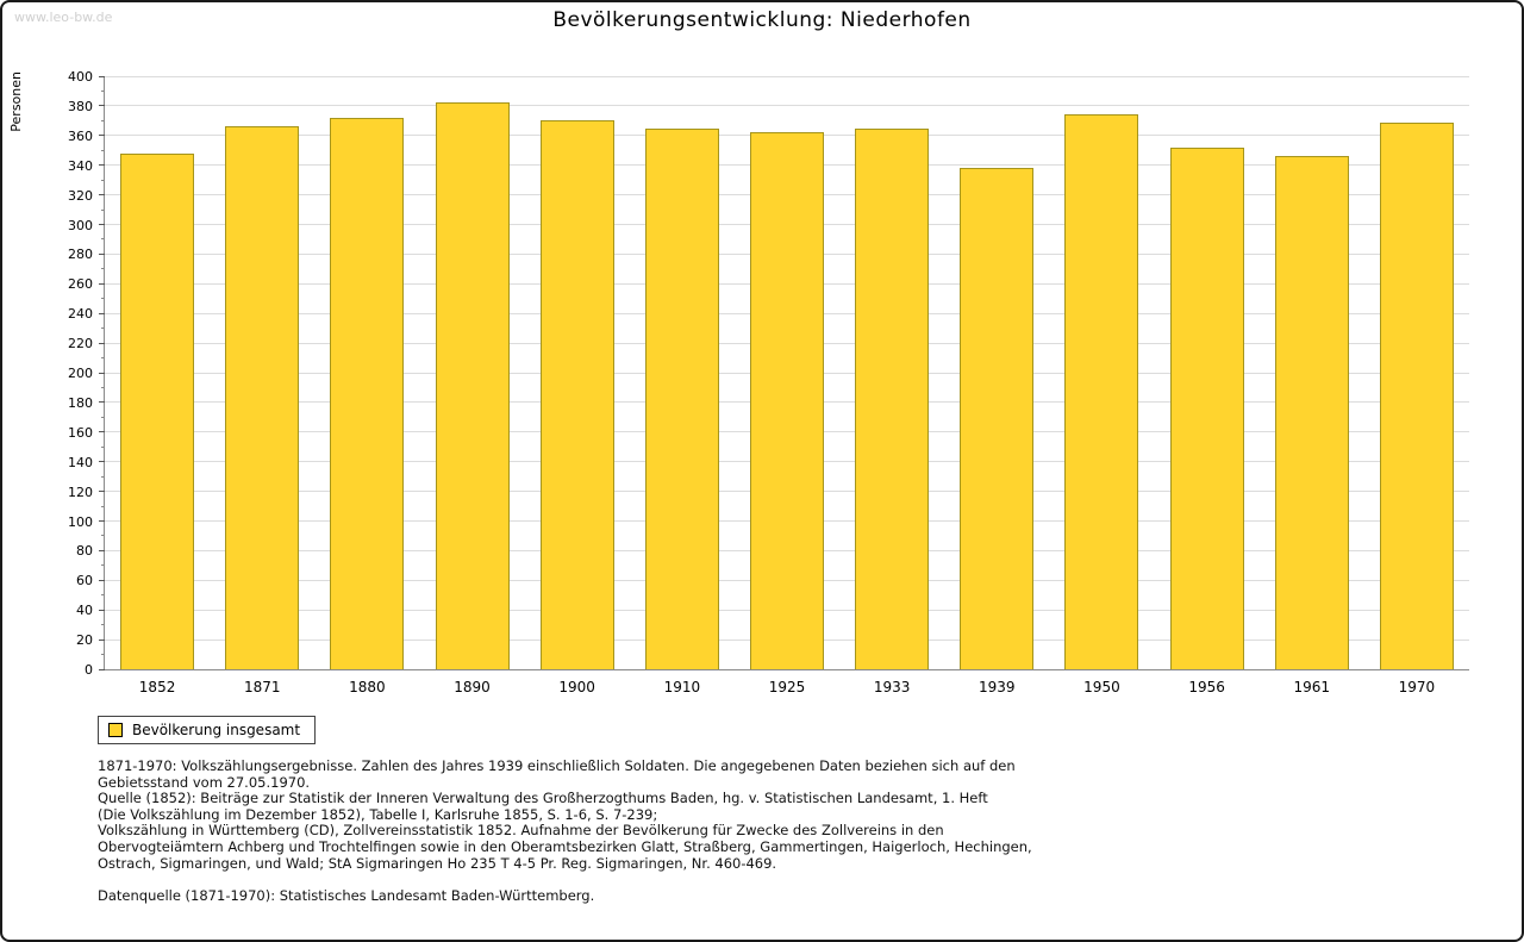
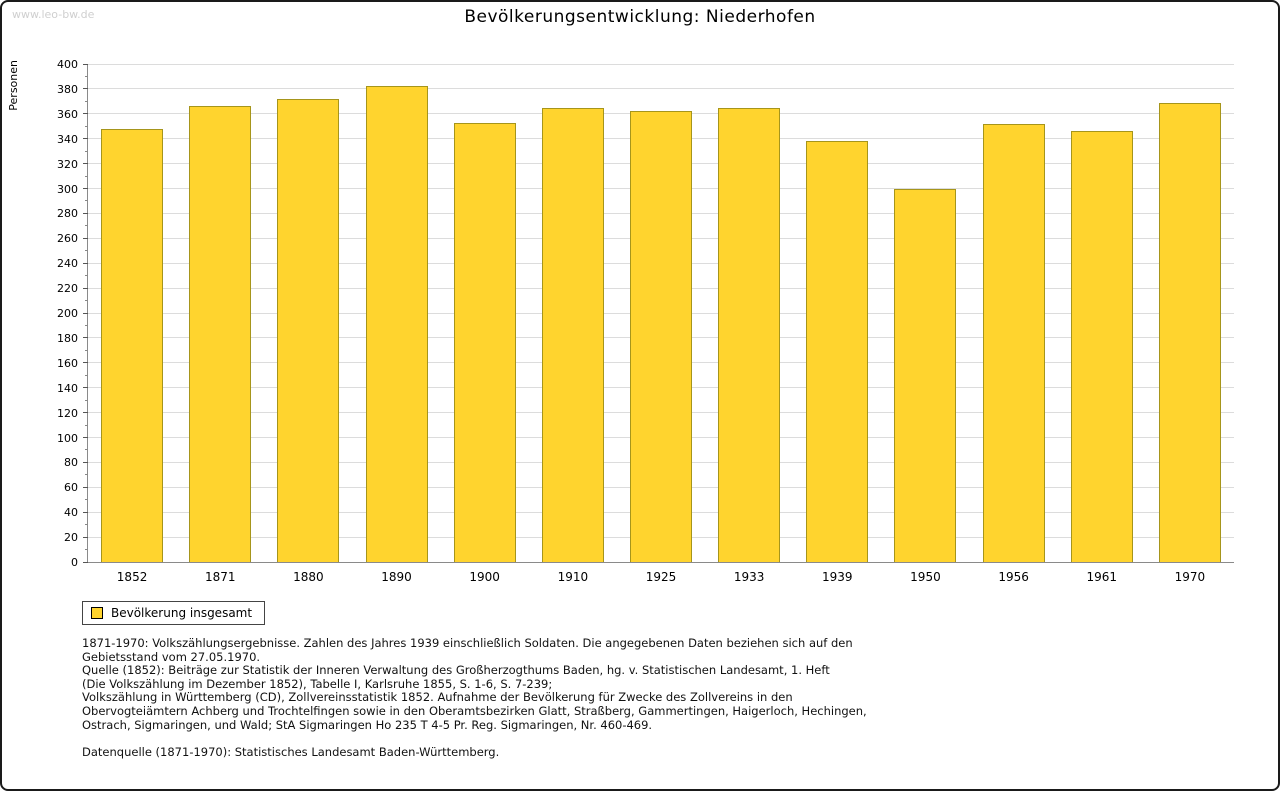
1900: 370 -> 353
1950: 374 -> 300
